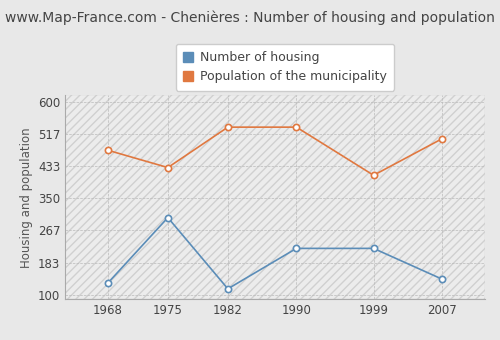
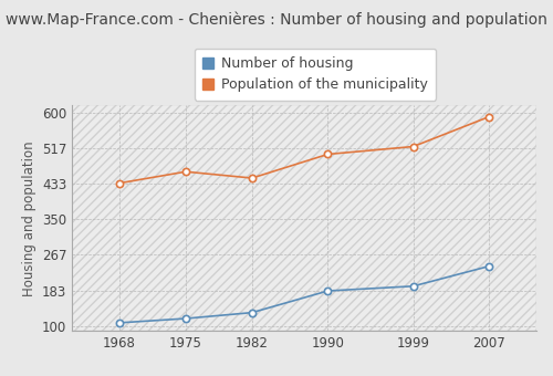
Number of housing/1968: 130 -> 107
Population of the municipality/1968: 475 -> 435
Number of housing/1975: 300 -> 117
Population of the municipality/1975: 430 -> 462
Number of housing/1982: 115 -> 131
Population of the municipality/1982: 535 -> 447
Number of housing/1990: 220 -> 182
Population of the municipality/1990: 535 -> 503
Number of housing/1999: 220 -> 193
Population of the municipality/1999: 410 -> 521
Number of housing/2007: 140 -> 240
Population of the municipality/2007: 505 -> 591
